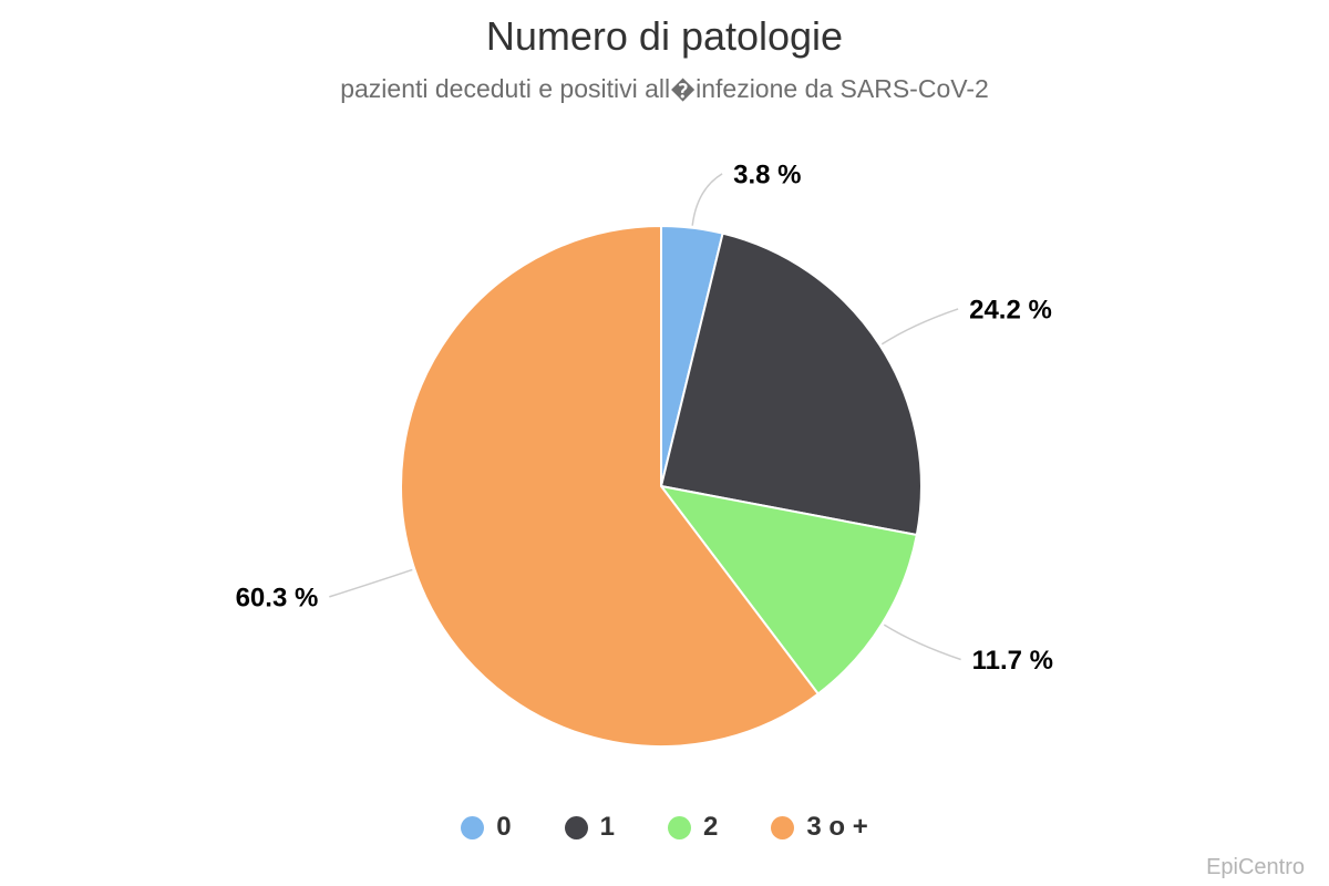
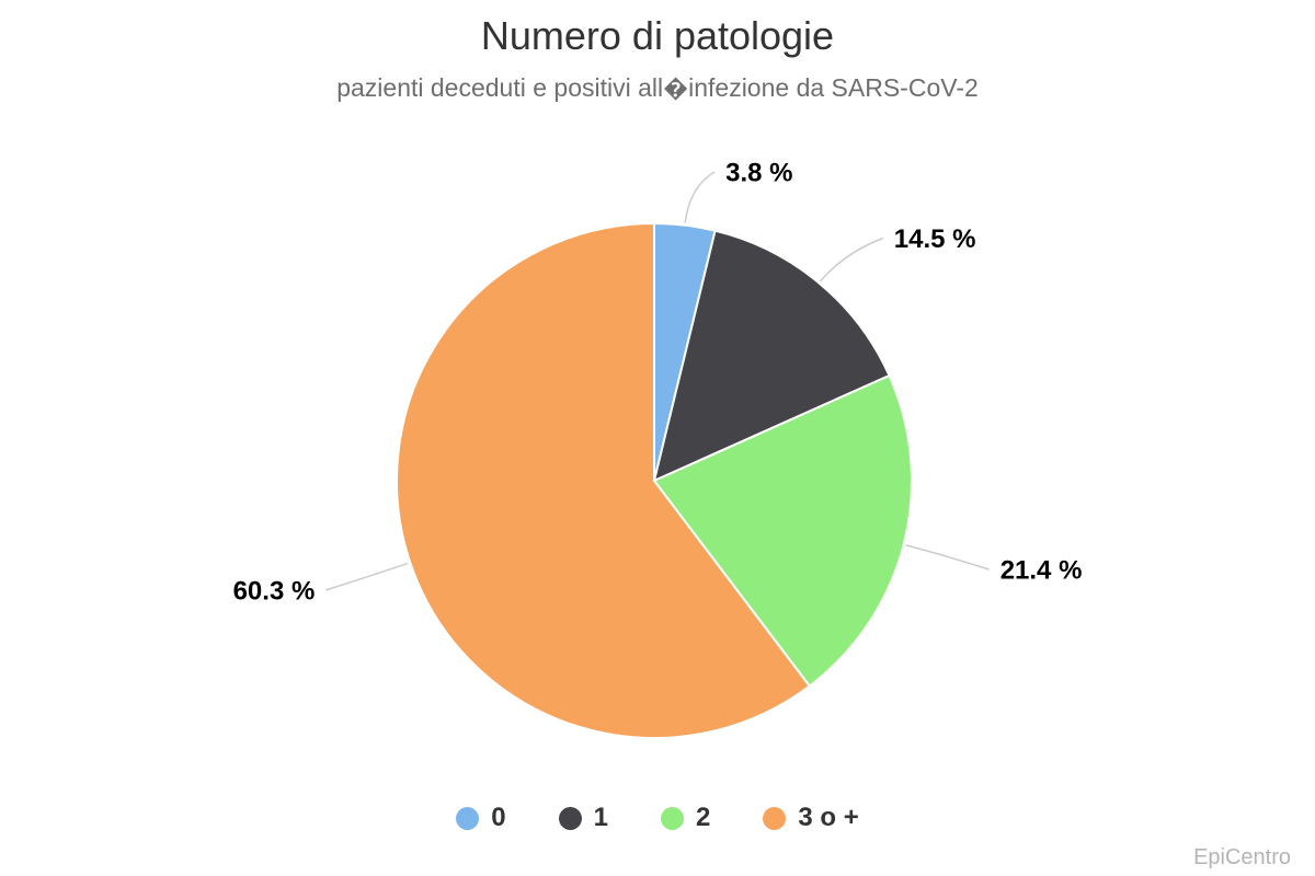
1: 24.2 -> 14.5
2: 11.7 -> 21.4
